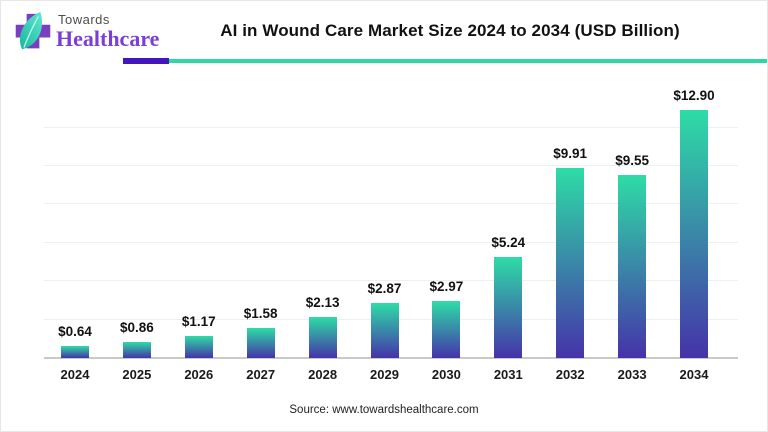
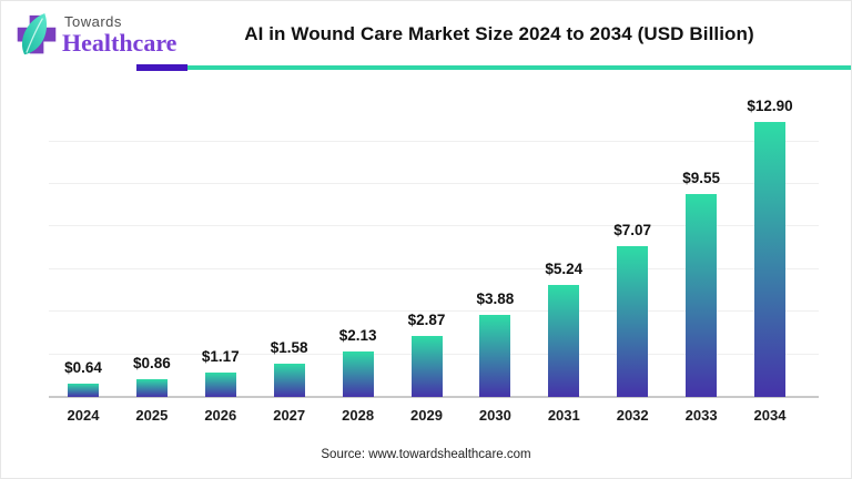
2030: $2.97 -> $3.88
2032: $9.91 -> $7.07
